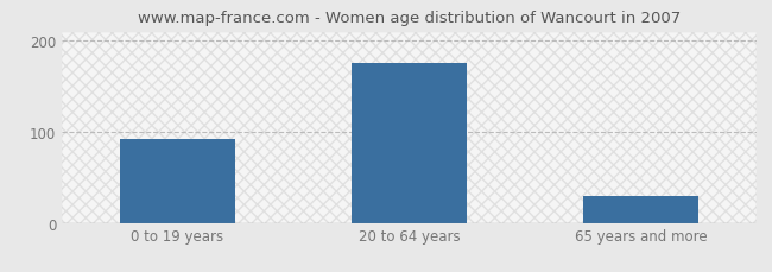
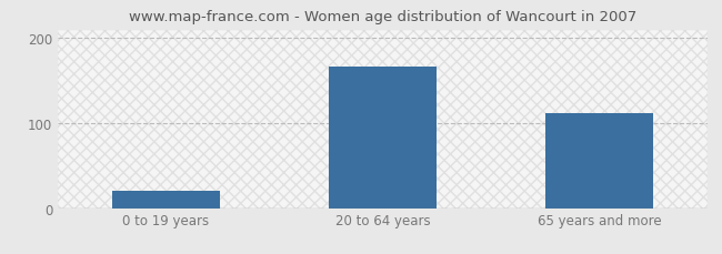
0 to 19 years: 92 -> 20
20 to 64 years: 175 -> 166
65 years and more: 30 -> 112
